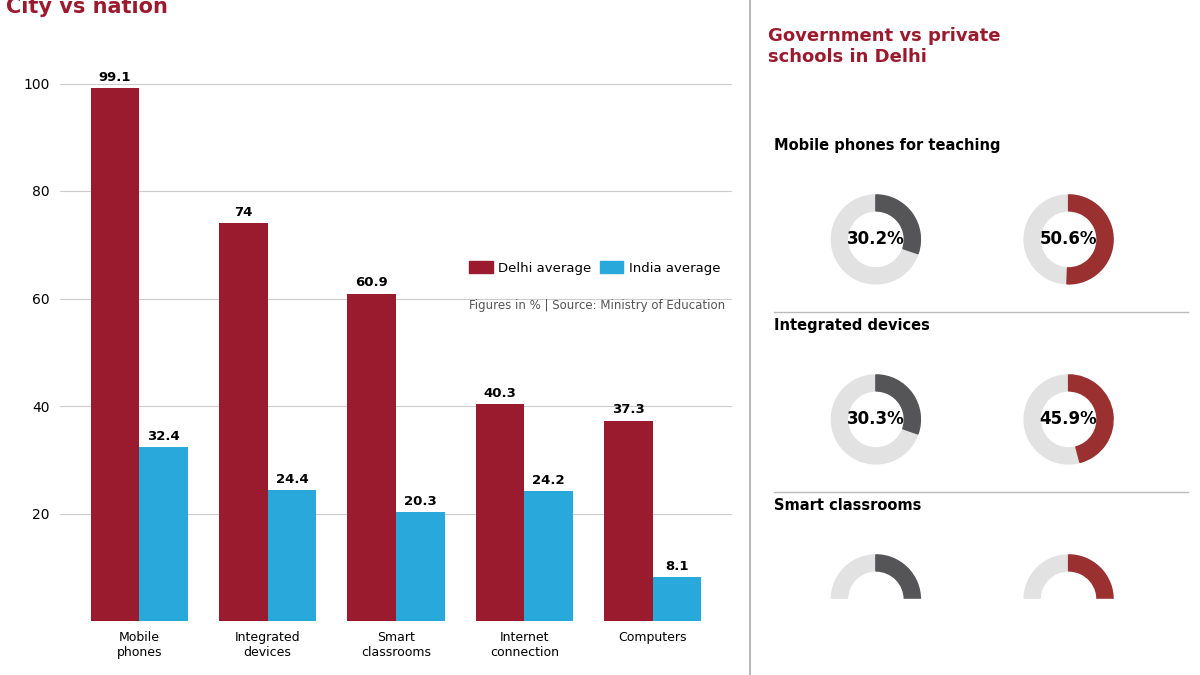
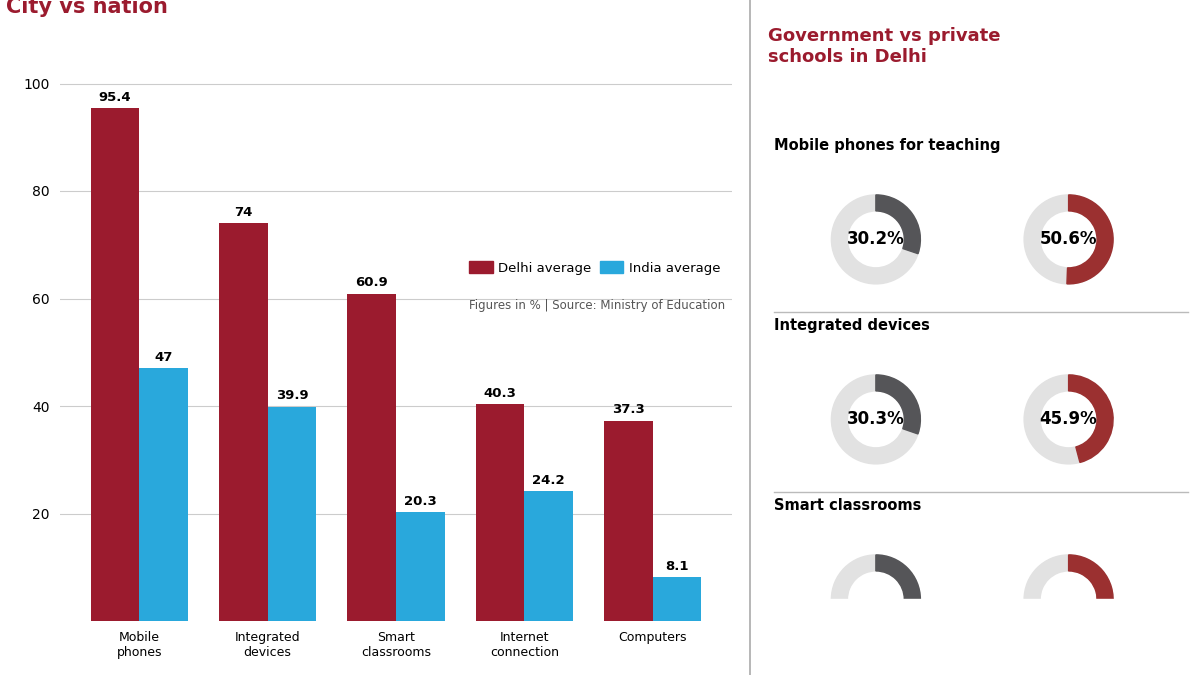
Delhi average/Mobile phones: 99.1 -> 95.4
India average/Mobile phones: 32.4 -> 47
India average/Integrated devices: 24.4 -> 39.9
